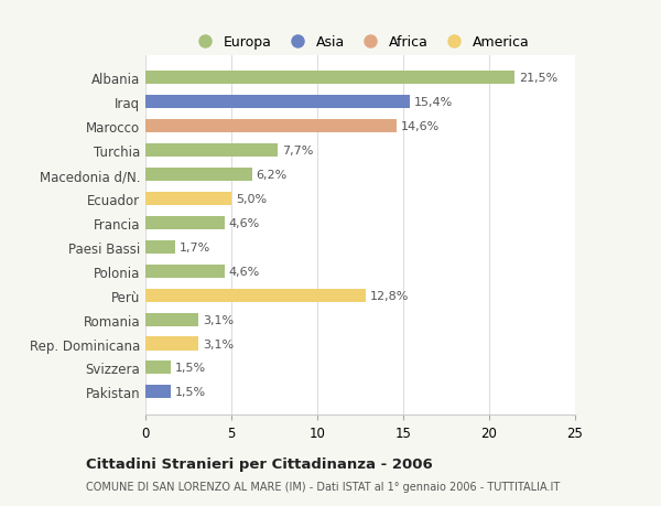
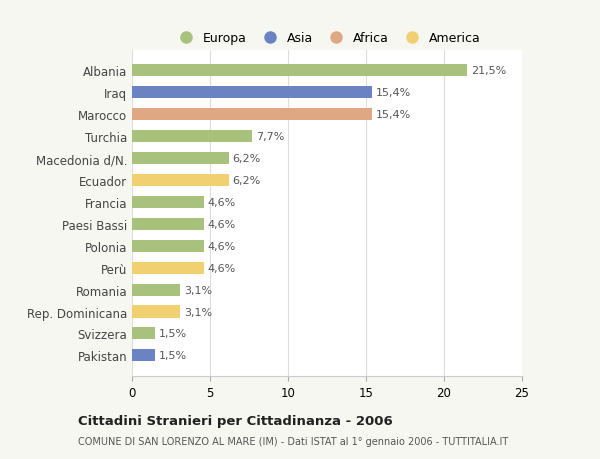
Marocco: 14,6% -> 15,4%
Ecuador: 5,0% -> 6,2%
Paesi Bassi: 1,7% -> 4,6%
Perù: 12,8% -> 4,6%
